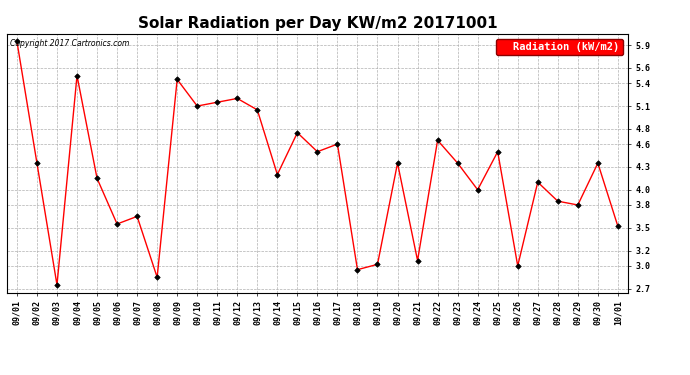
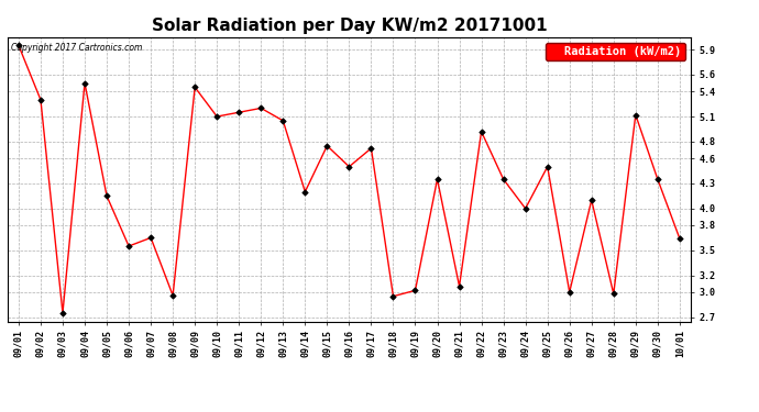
09/02: 4.35 -> 5.30
09/08: 2.85 -> 2.96
09/17: 4.60 -> 4.72
09/22: 4.65 -> 4.92
09/28: 3.85 -> 2.98
09/29: 3.80 -> 5.12
10/01: 3.52 -> 3.64
